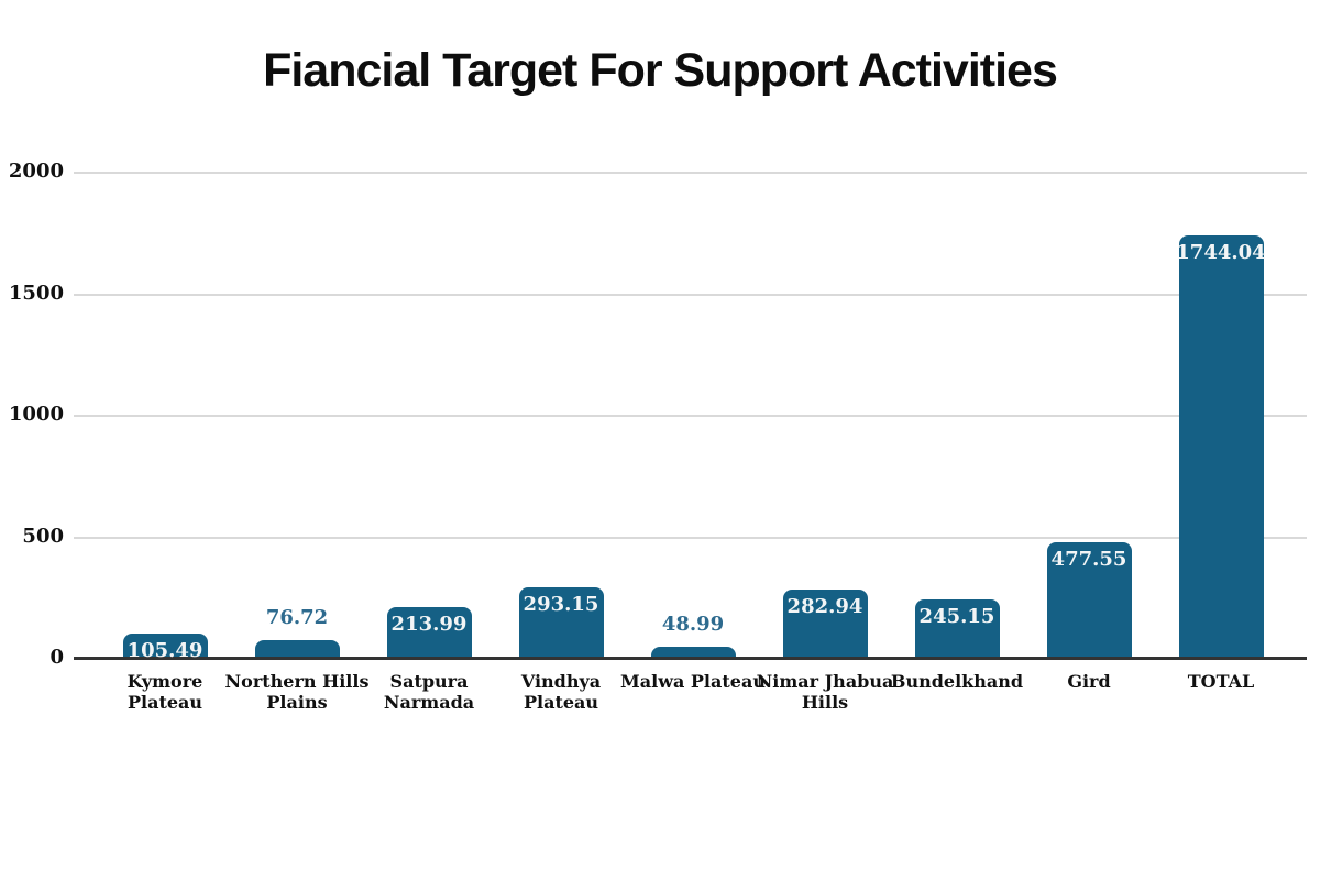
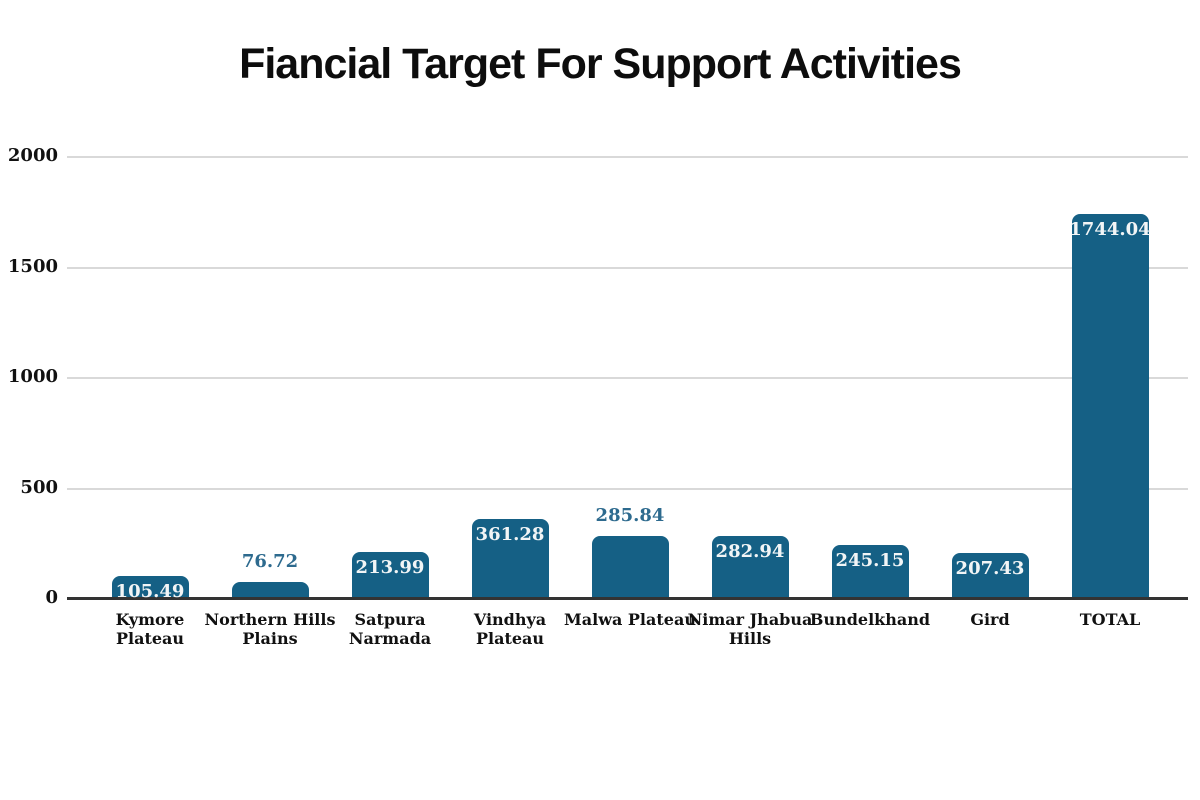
Vindhya Plateau: 293.15 -> 361.28
Malwa Plateau: 48.99 -> 285.84
Gird: 477.55 -> 207.43
